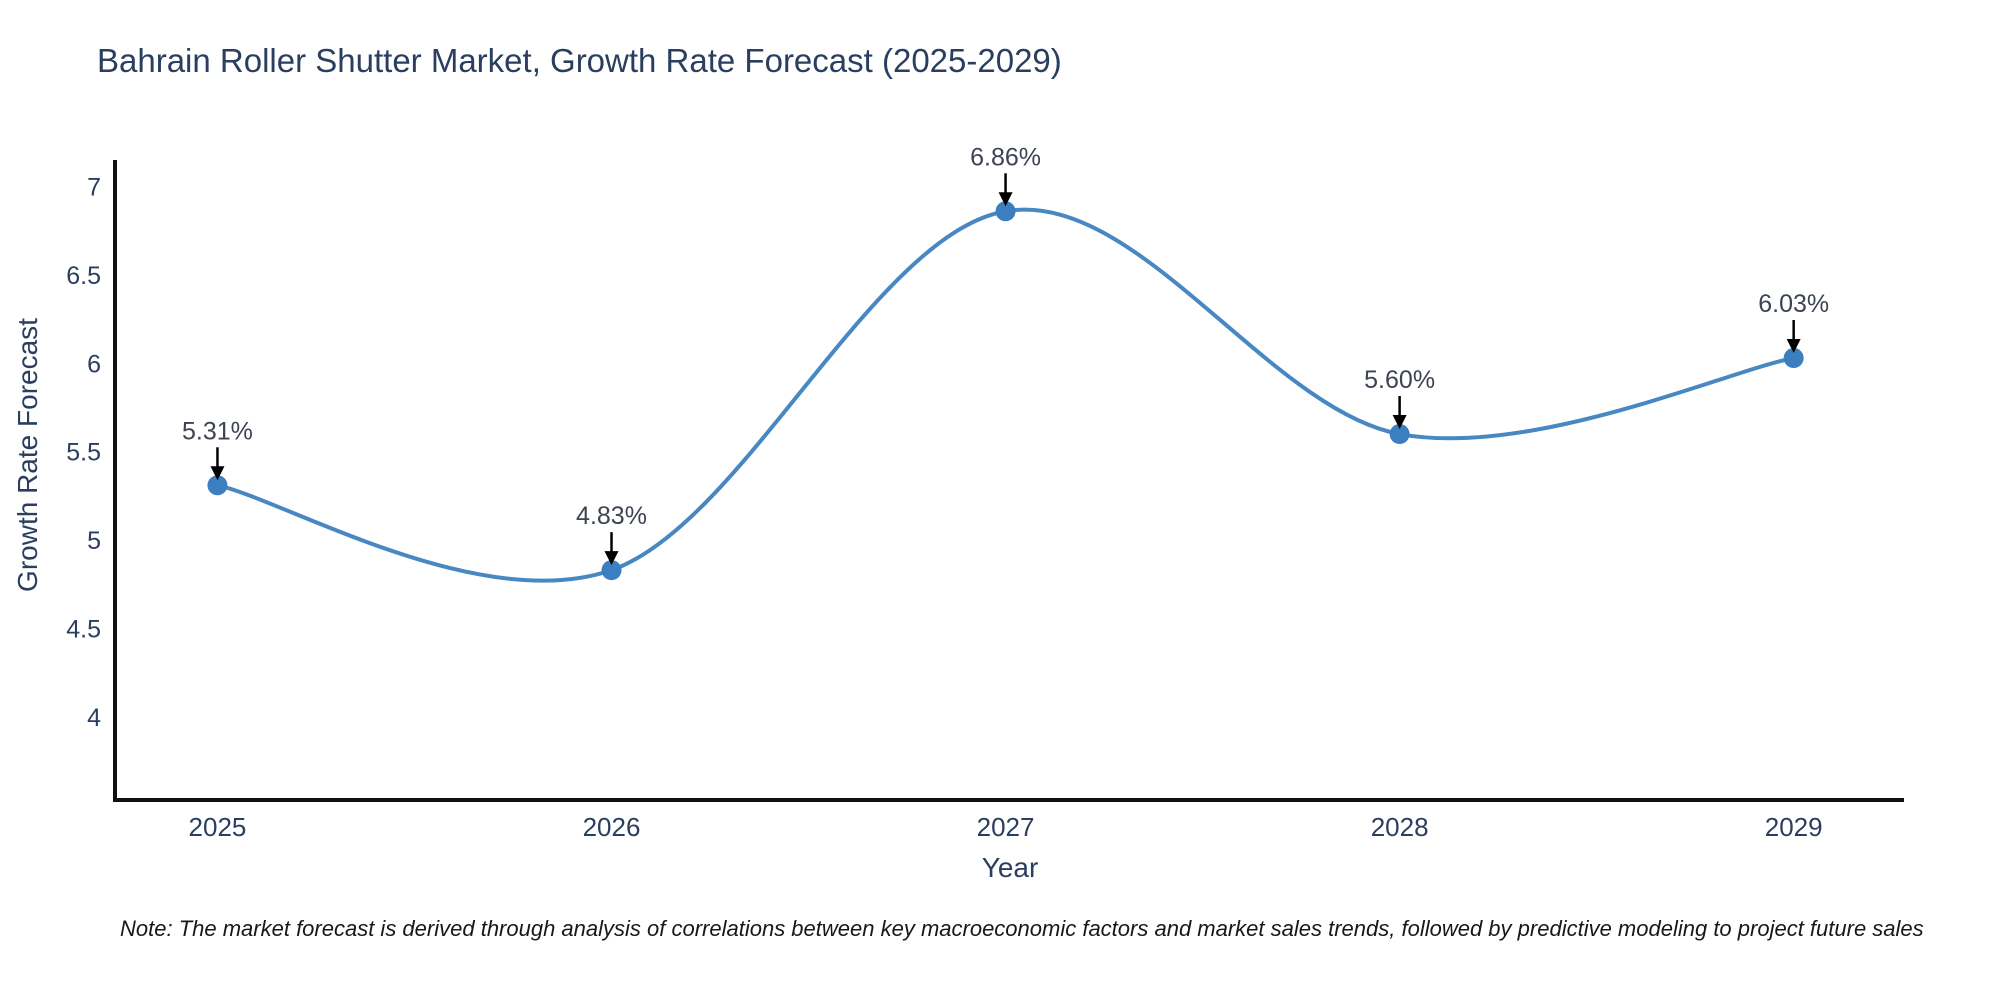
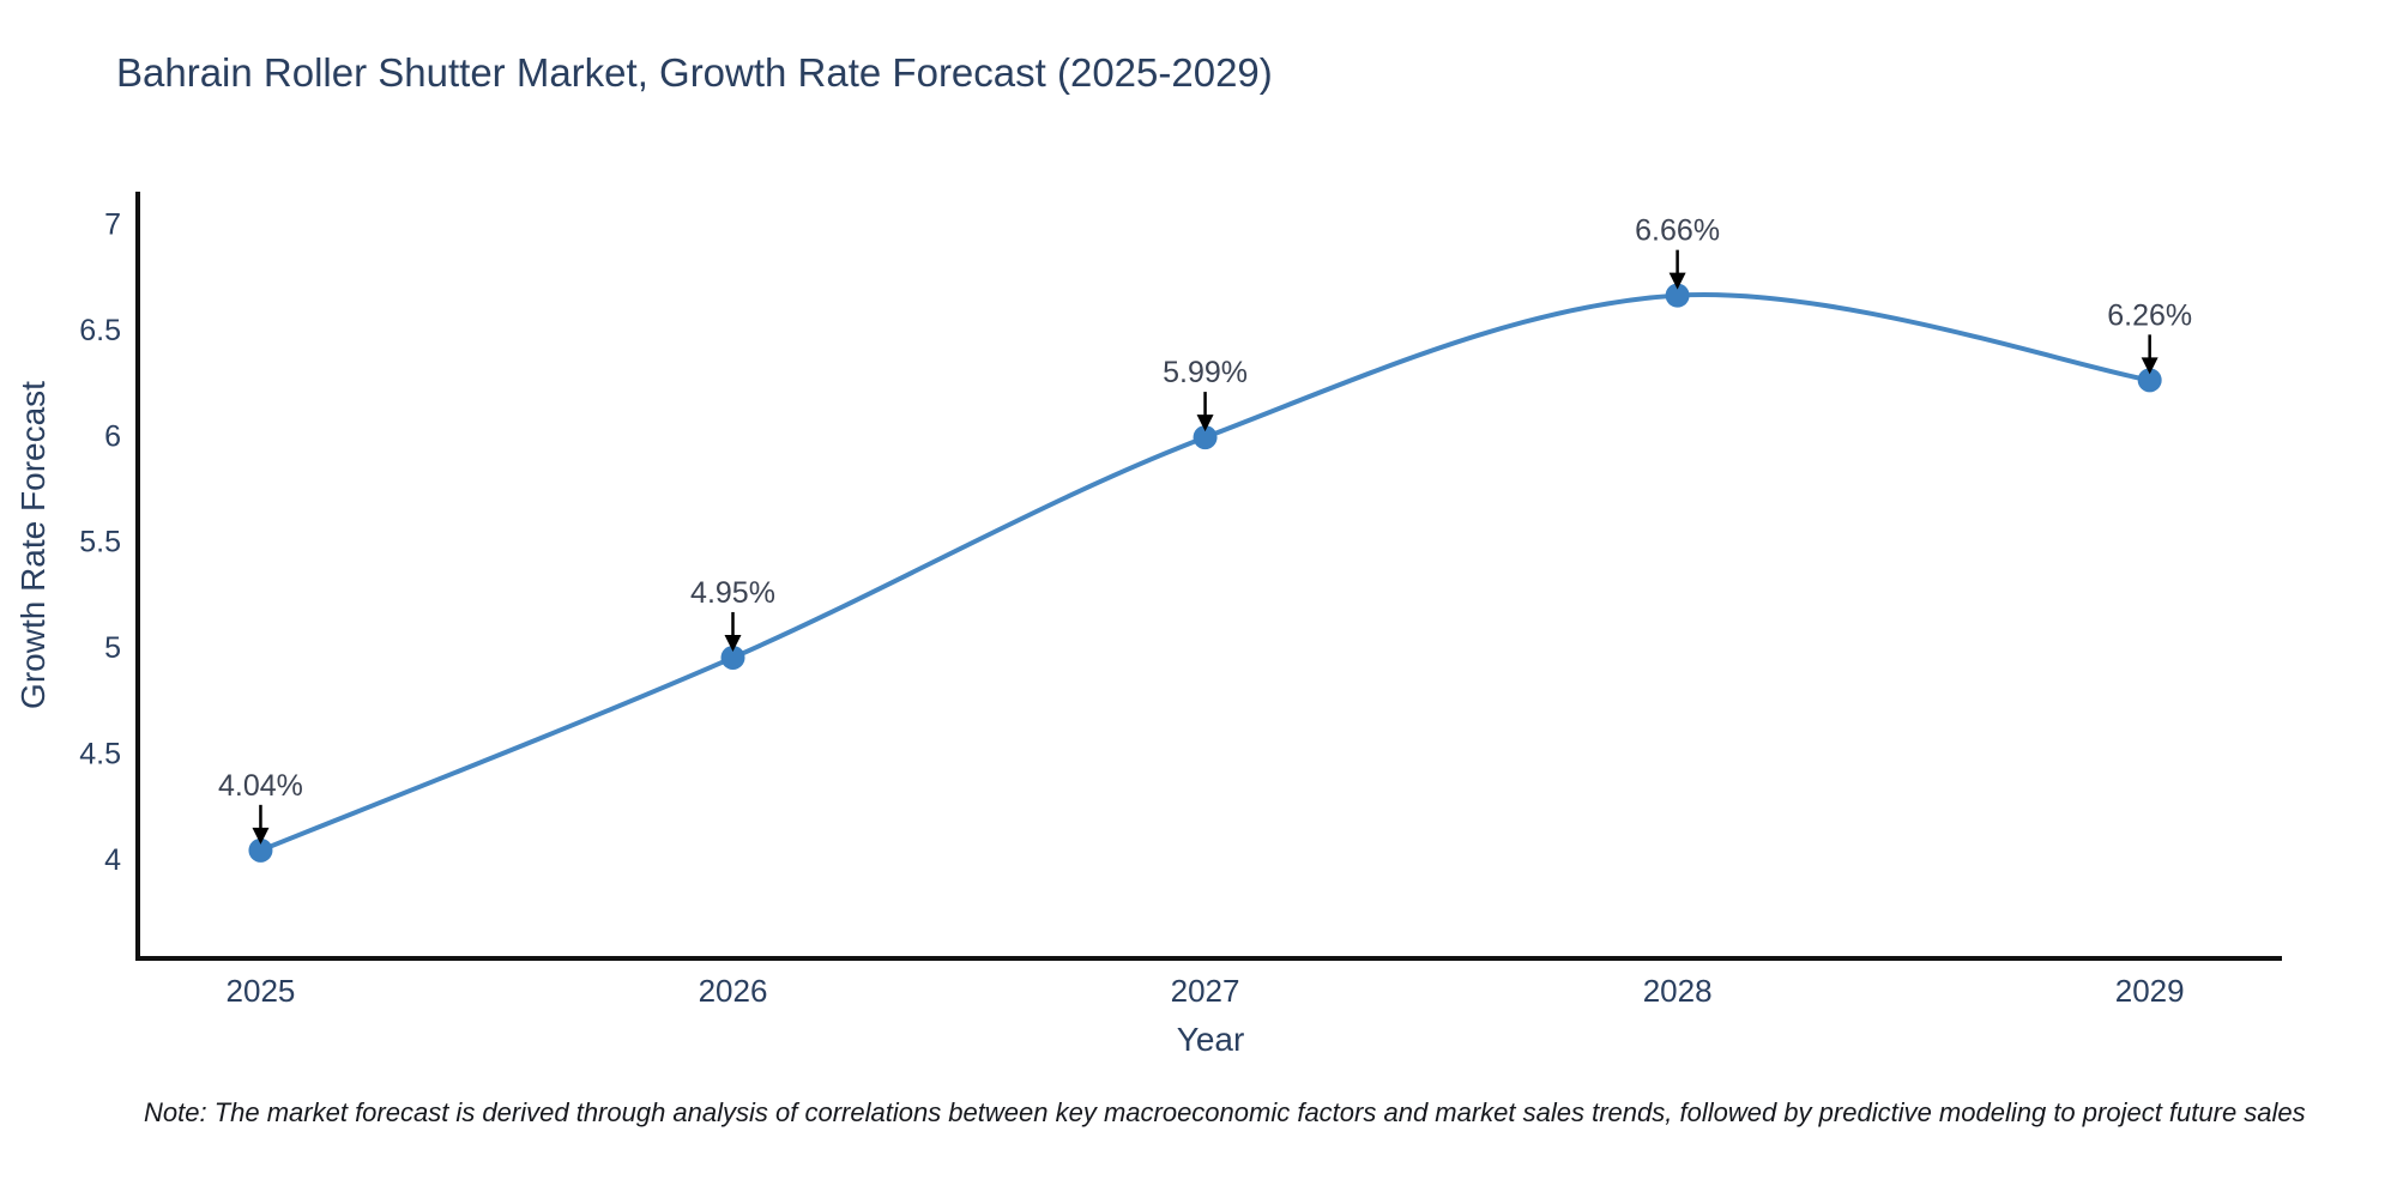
2025: 5.31% -> 4.04%
2026: 4.83% -> 4.95%
2027: 6.86% -> 5.99%
2028: 5.60% -> 6.66%
2029: 6.03% -> 6.26%
